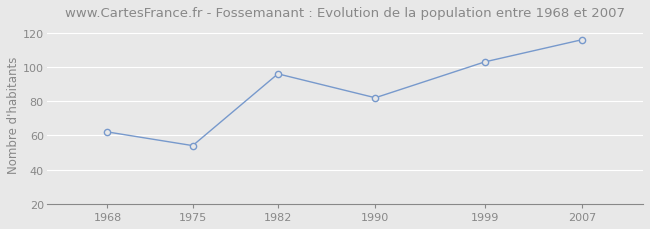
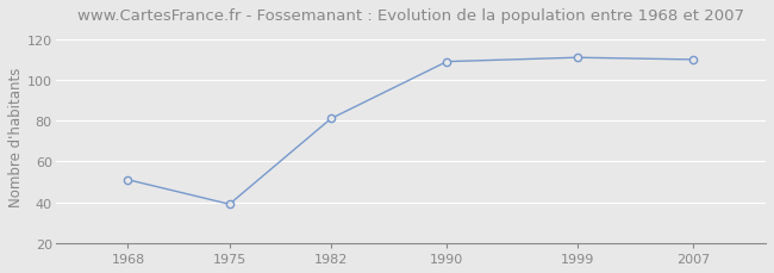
1968: 62 -> 51
1975: 54 -> 39
1982: 96 -> 81
1990: 82 -> 109
1999: 103 -> 111
2007: 116 -> 110
